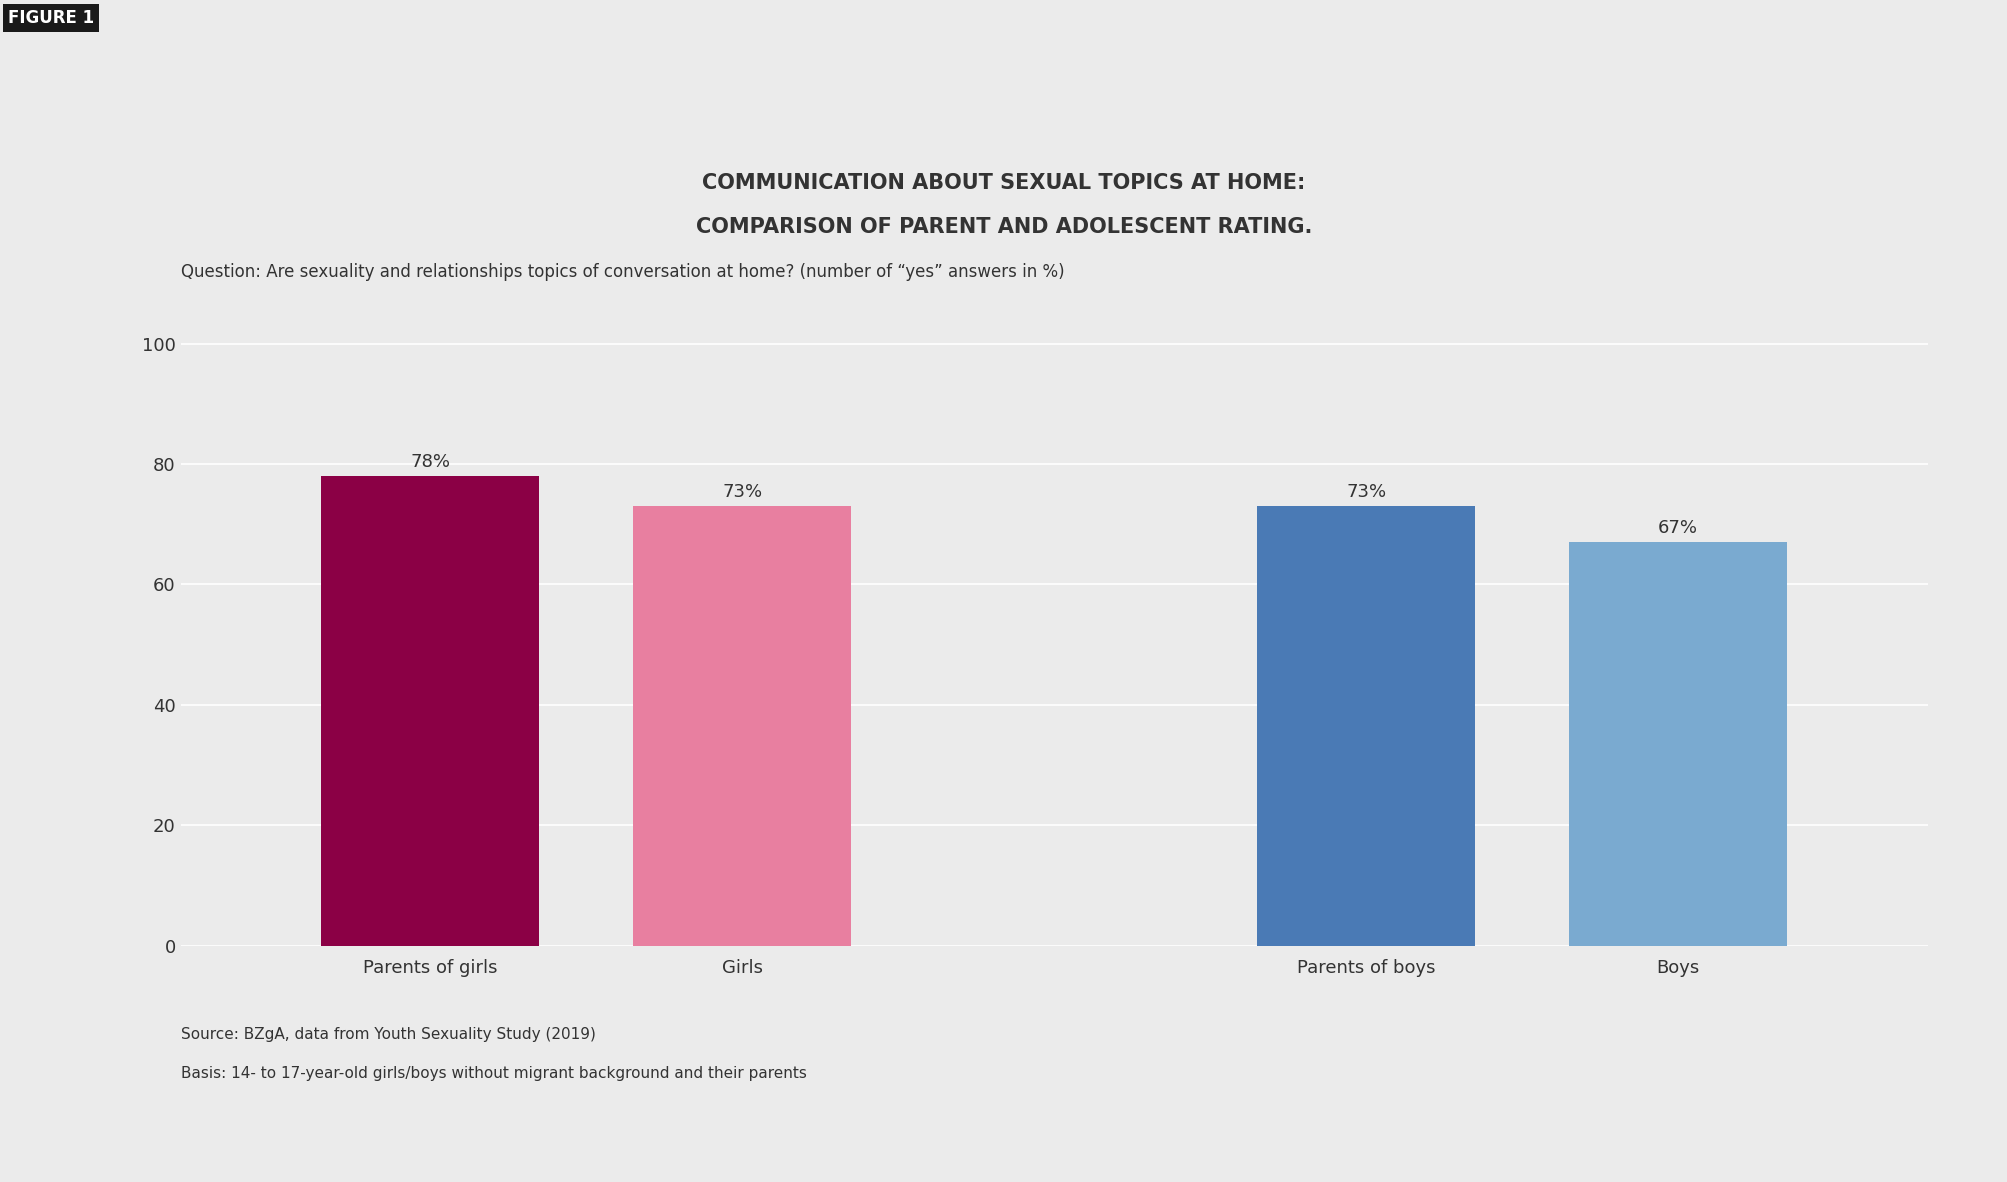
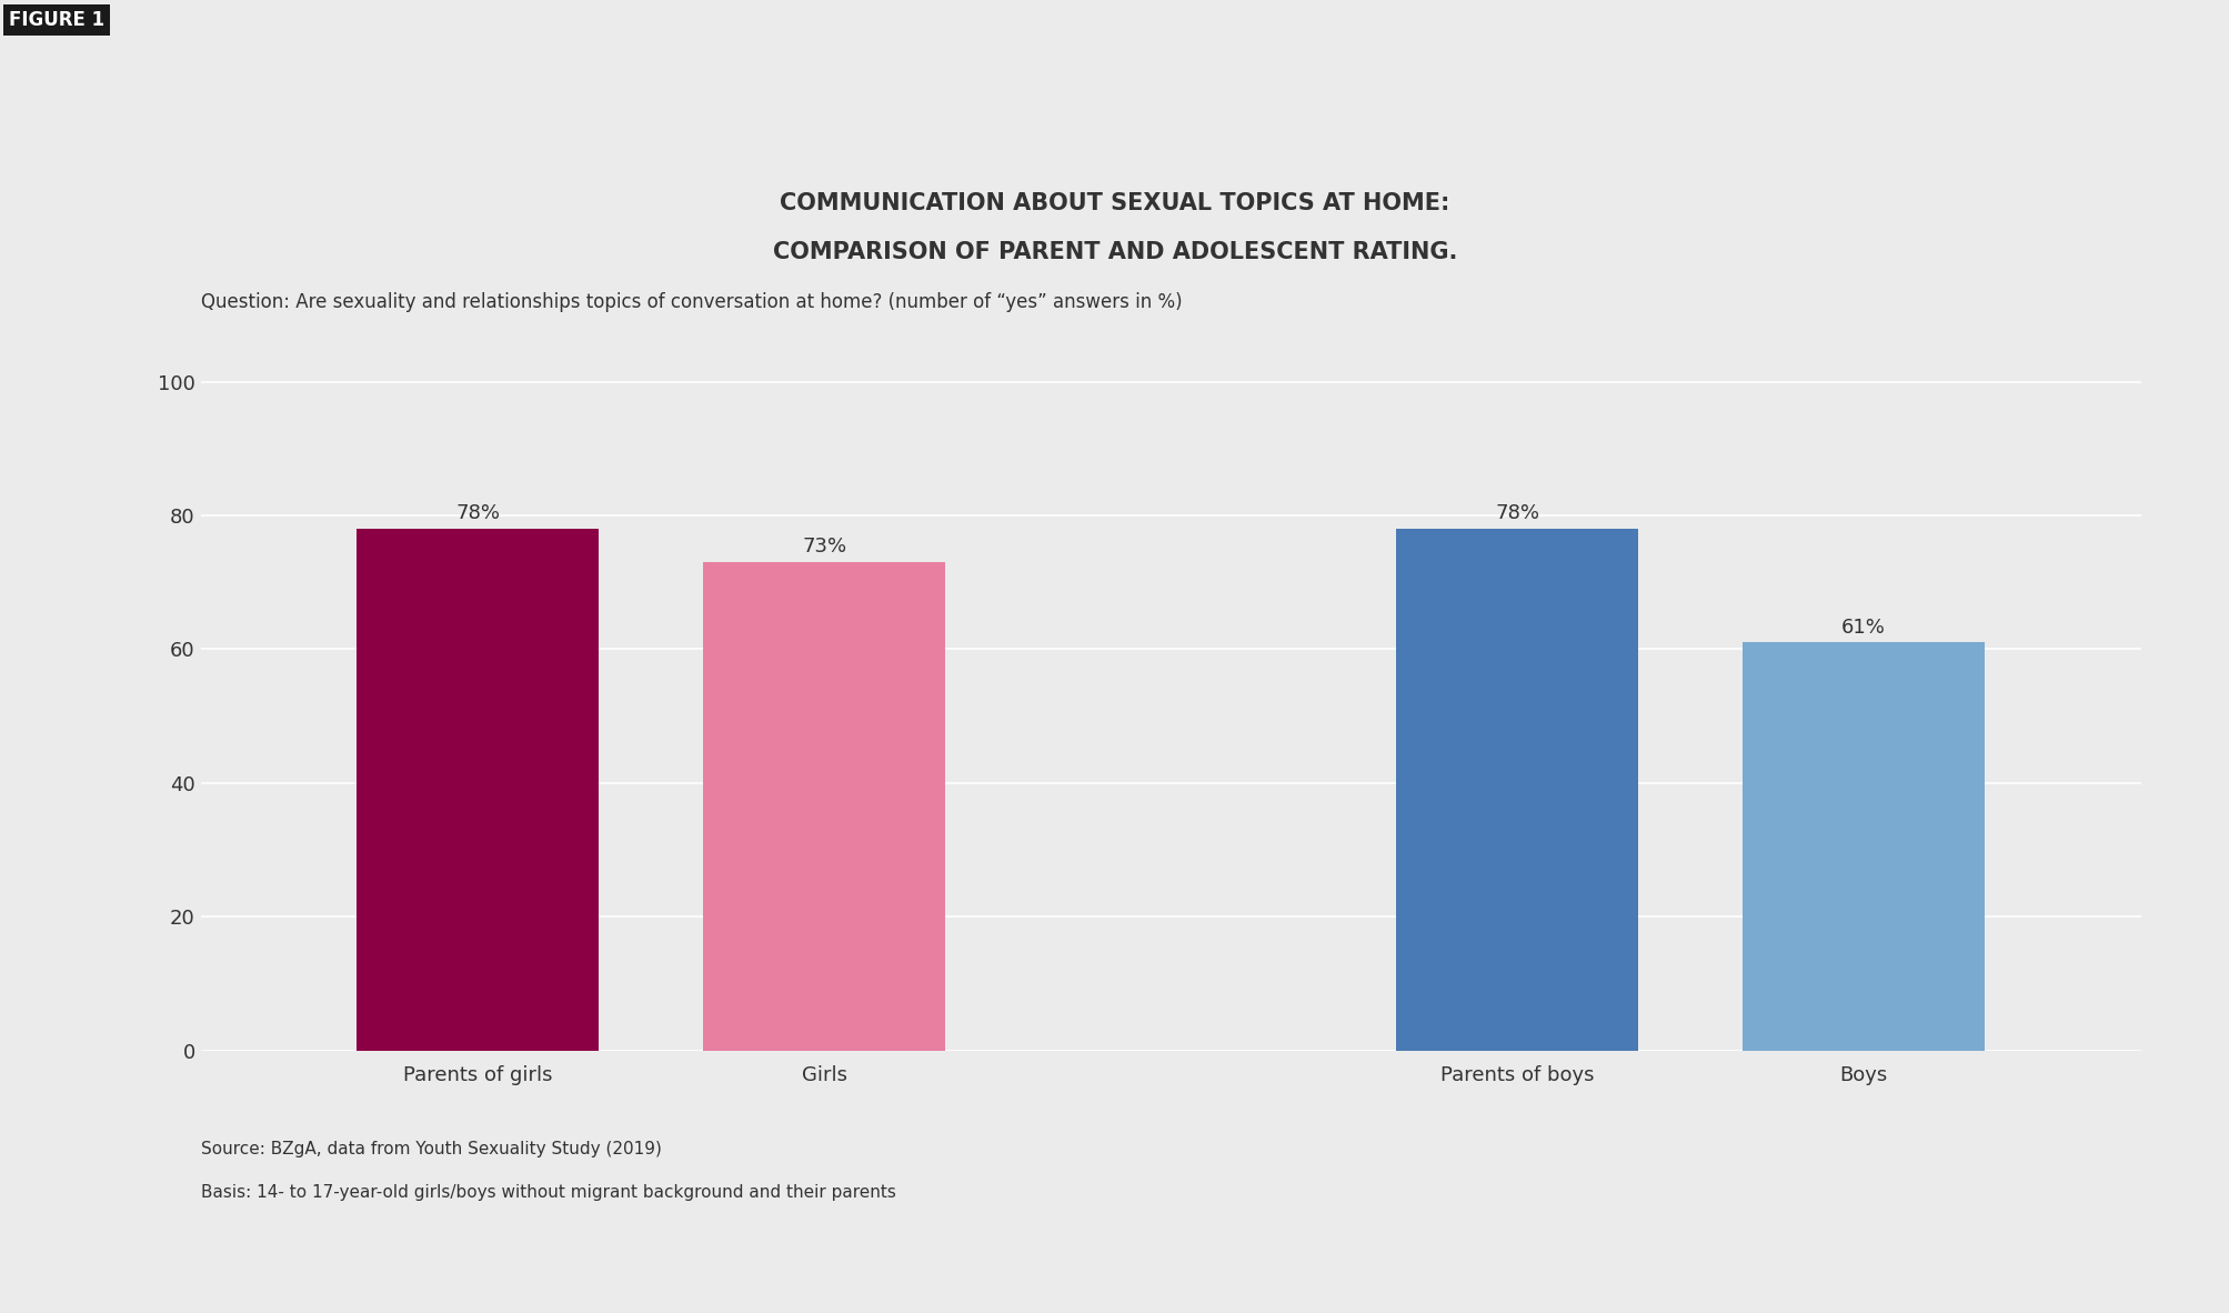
Parents of boys: 73% -> 78%
Boys: 67% -> 61%
